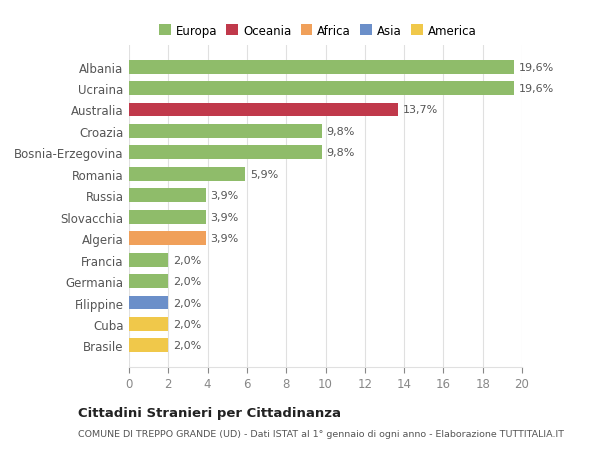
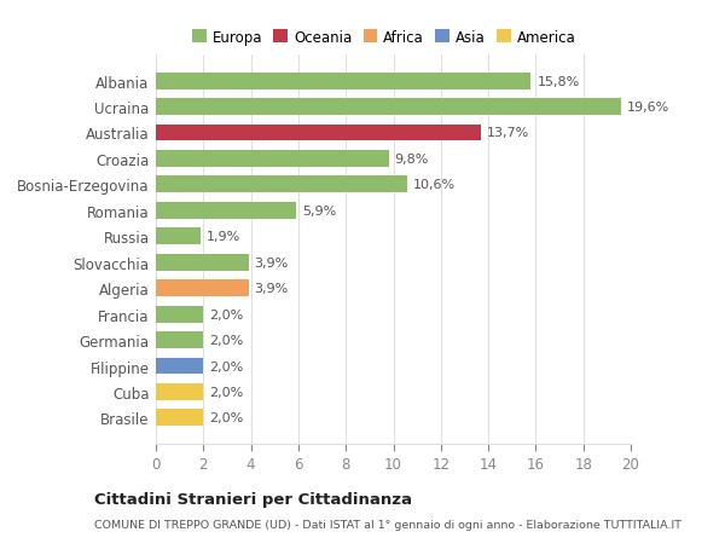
Albania: 19,6% -> 15,8%
Bosnia-Erzegovina: 9,8% -> 10,6%
Russia: 3,9% -> 1,9%
